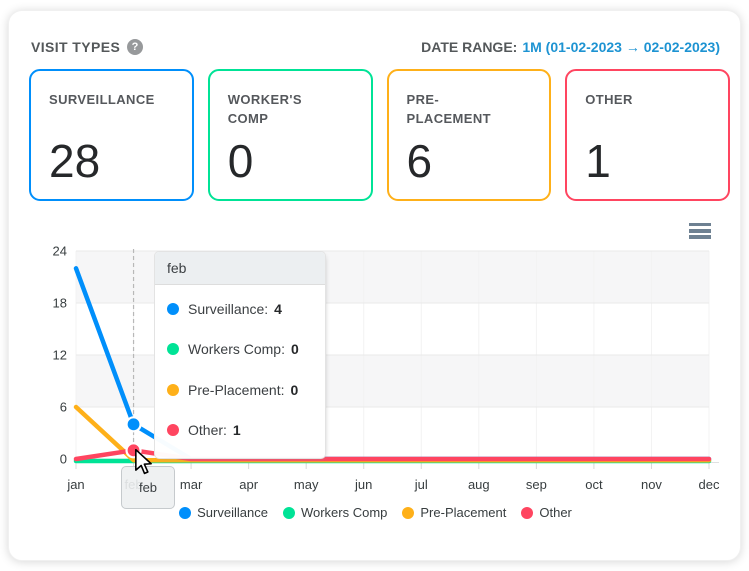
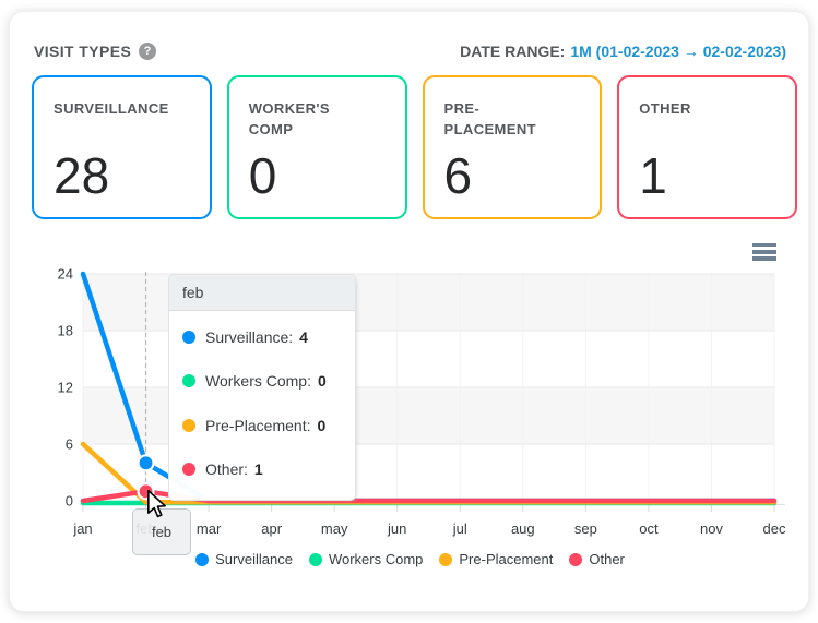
Surveillance/jan: 22 -> 24
